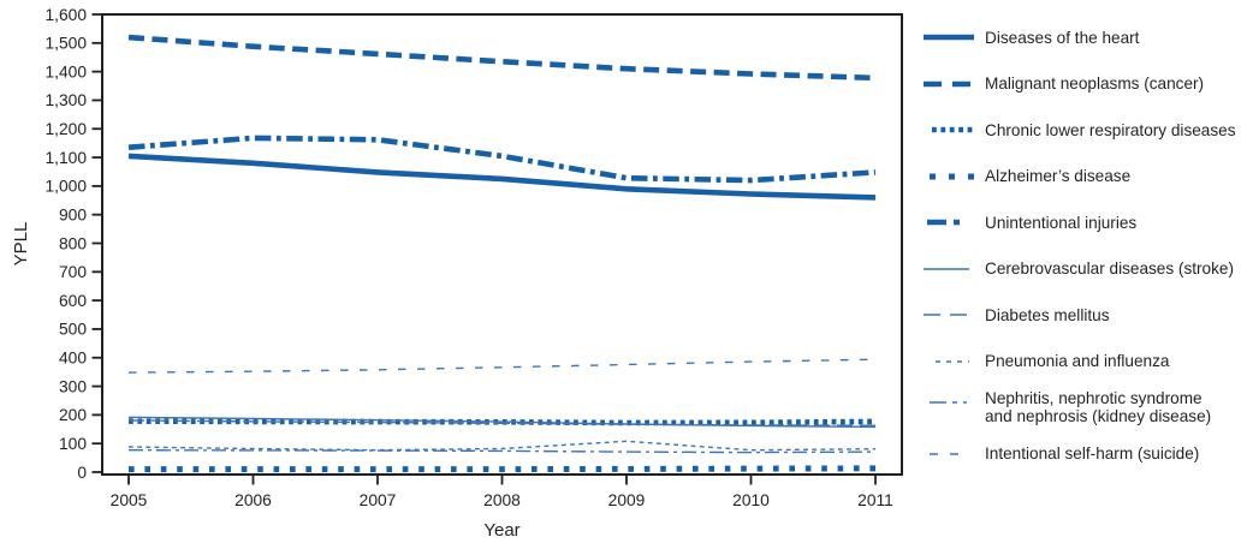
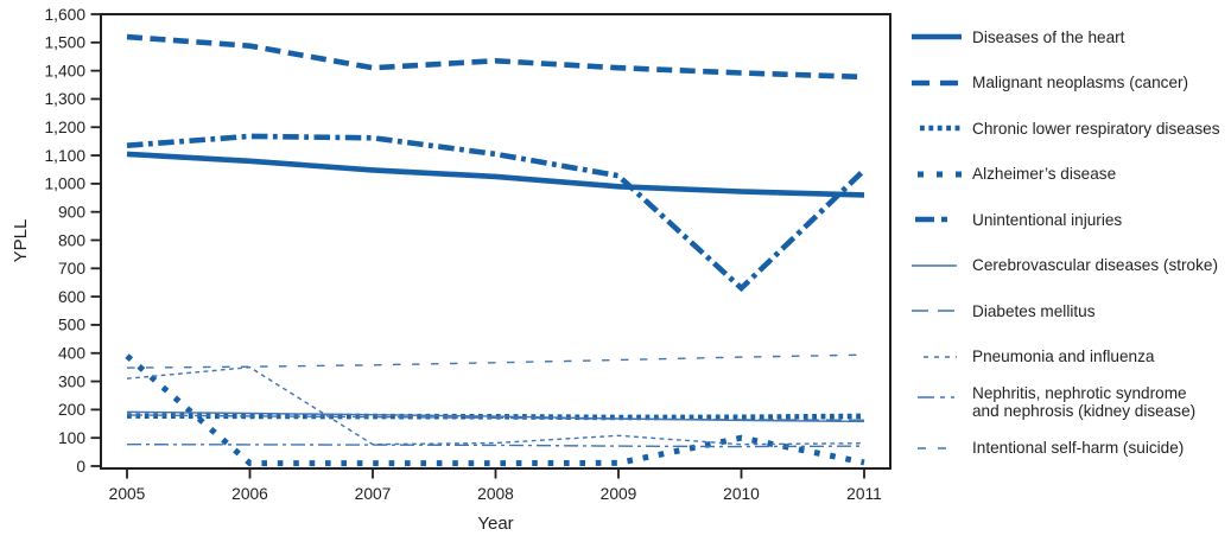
Alzheimer’s disease/2005: 10 -> 390
Pneumonia and influenza/2005: 90 -> 310
Pneumonia and influenza/2006: 80 -> 350
Malignant neoplasms (cancer)/2007: 1460 -> 1410
Alzheimer’s disease/2010: 10 -> 100
Unintentional injuries/2010: 1020 -> 630
